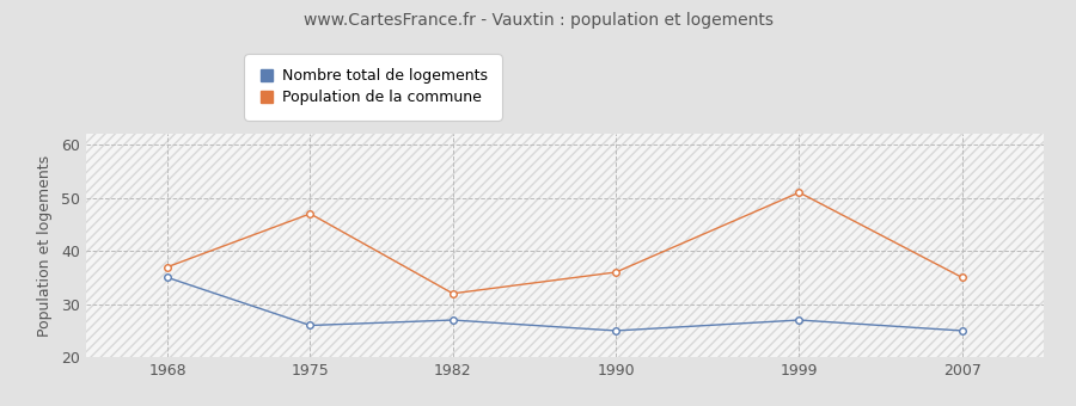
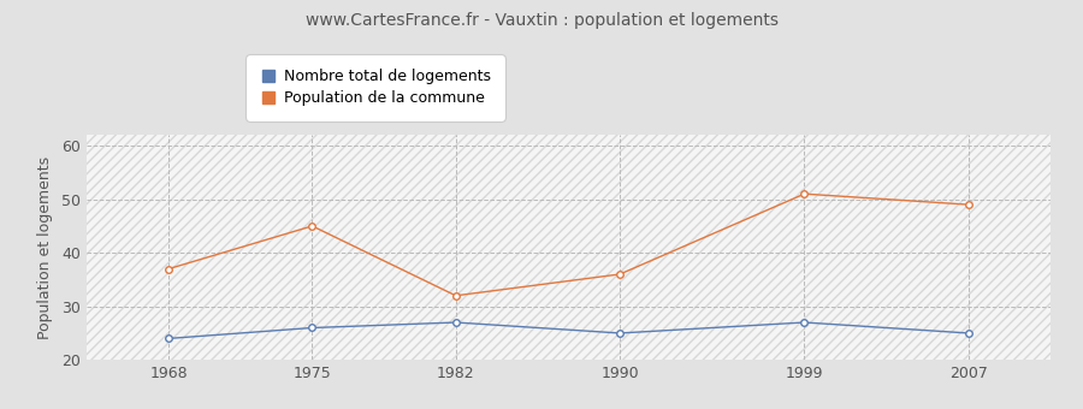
Nombre total de logements/1968: 35 -> 24
Population de la commune/1975: 47 -> 45
Population de la commune/2007: 35 -> 49
